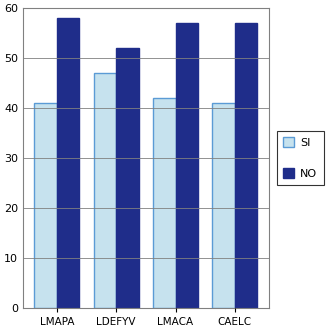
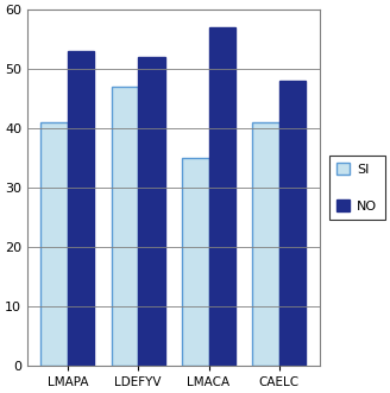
NO/LMAPA: 58 -> 53
SI/LMACA: 42 -> 35
NO/CAELC: 57 -> 48
